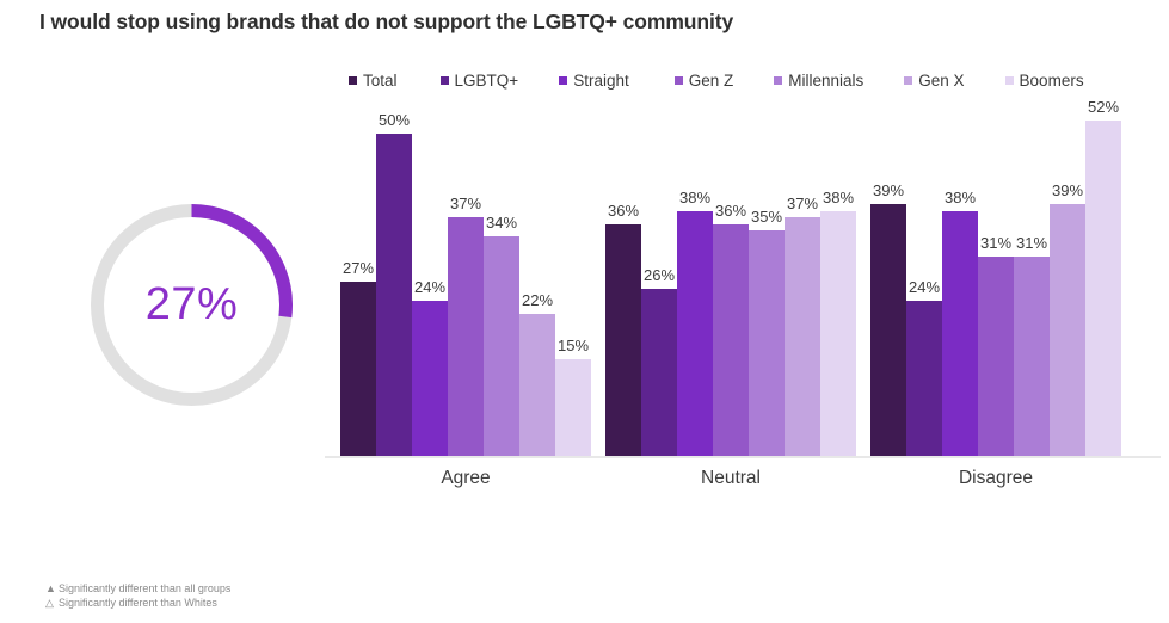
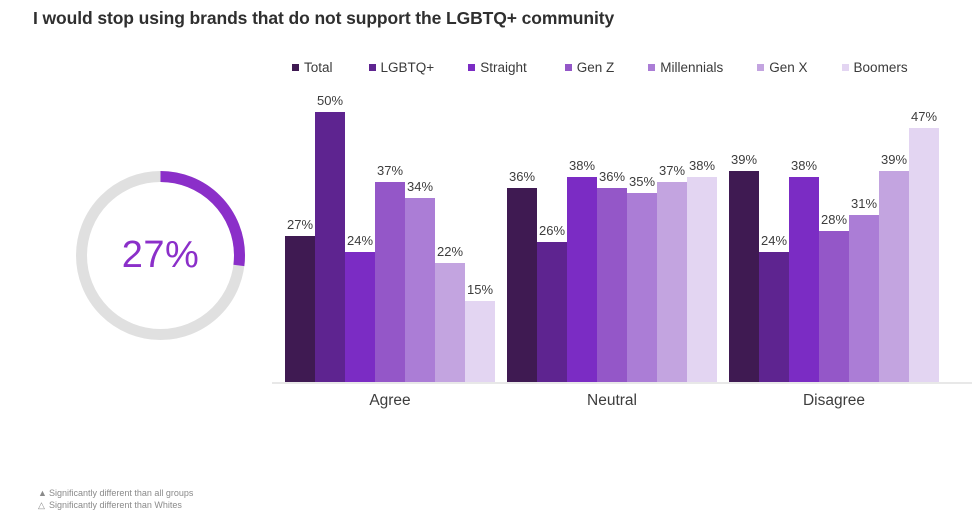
Gen Z/Disagree: 31% -> 28%
Boomers/Disagree: 52% -> 47%
